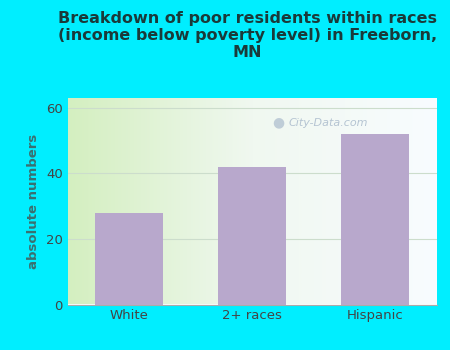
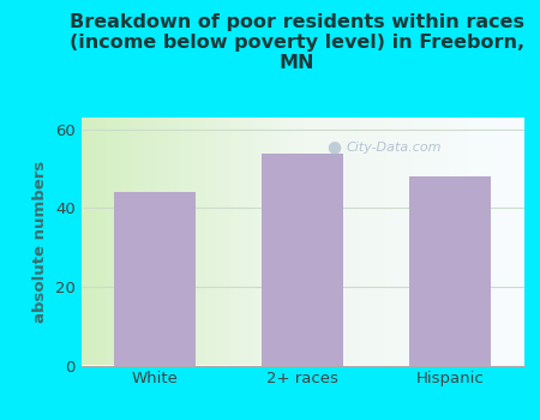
White: 28 -> 44
2+ races: 42 -> 54
Hispanic: 52 -> 48
